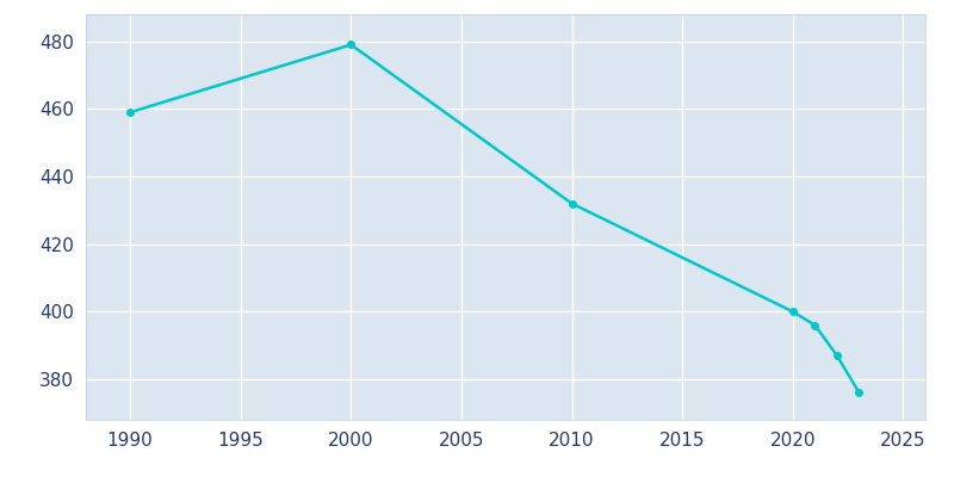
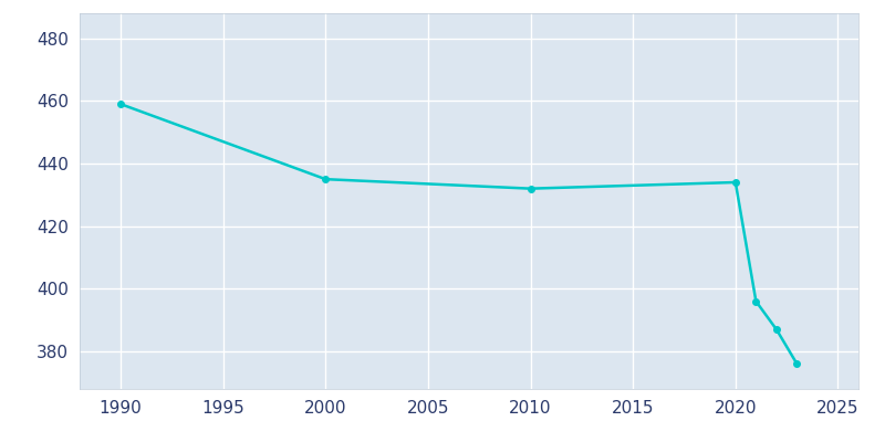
2000: 479 -> 435
2020: 400 -> 434
